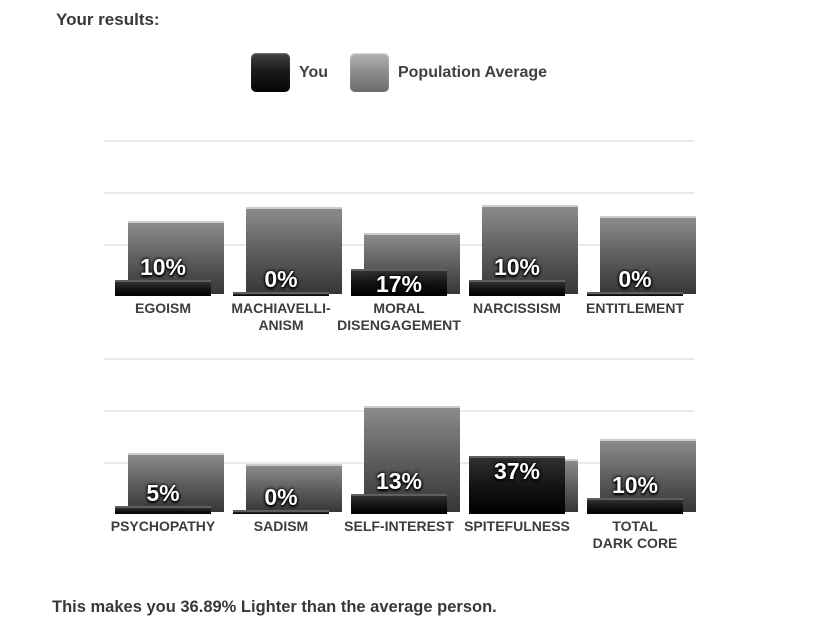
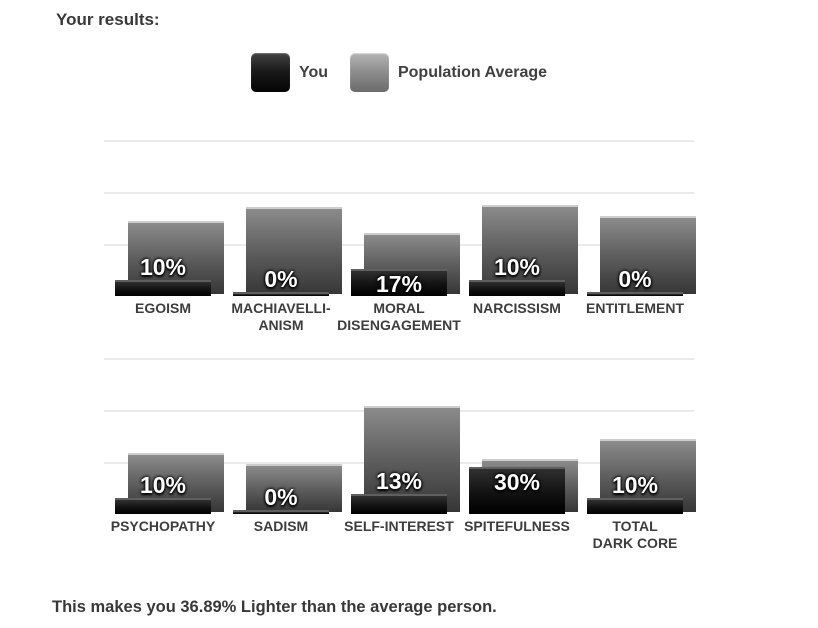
You/PSYCHOPATHY: 5% -> 10%
You/SPITEFULNESS: 37% -> 30%
